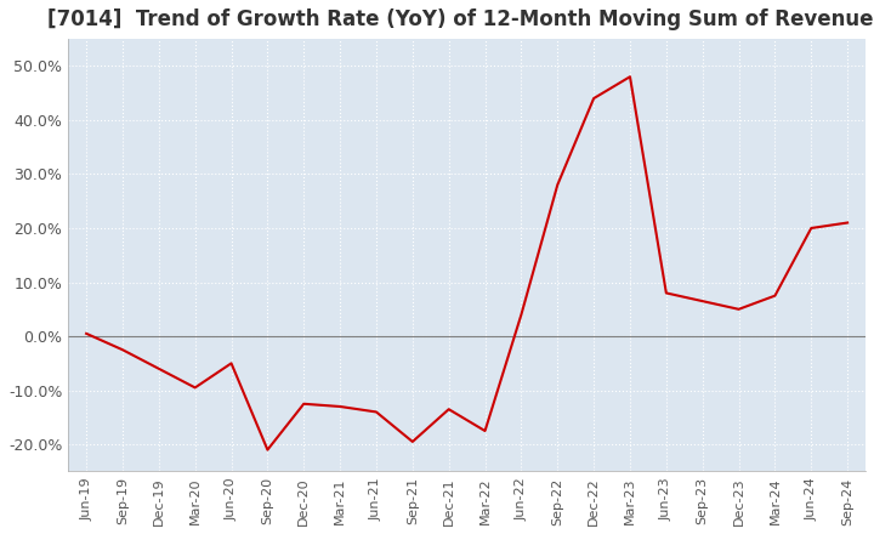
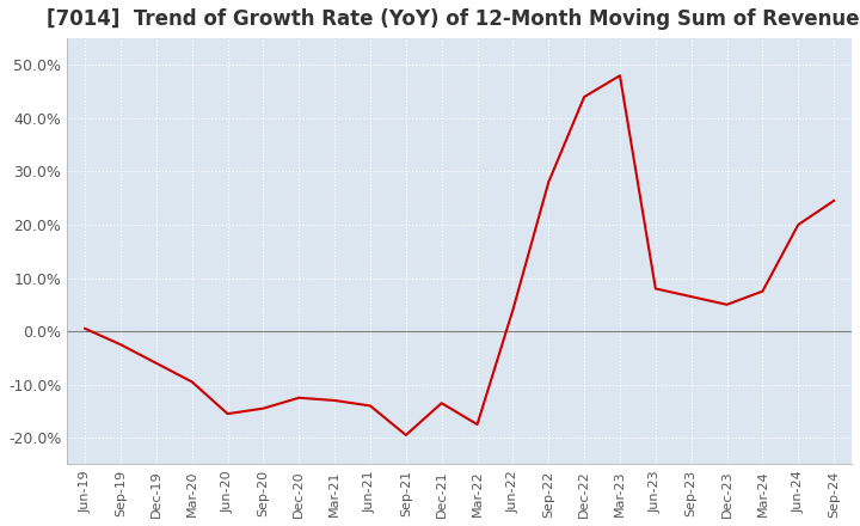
Jun-20: -5.0% -> -15.5%
Sep-20: -21.0% -> -14.5%
Sep-24: 21.0% -> 24.5%
